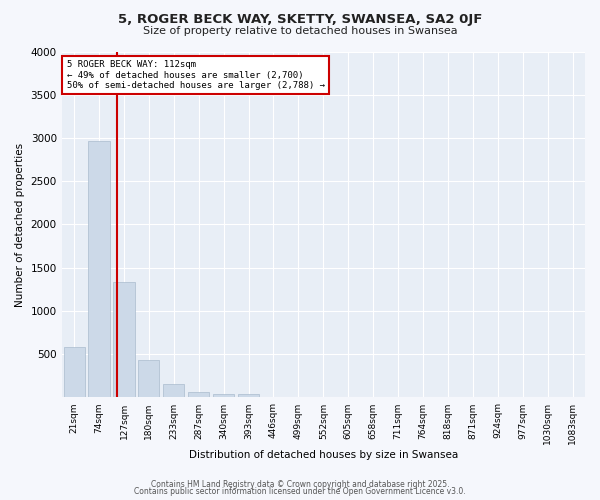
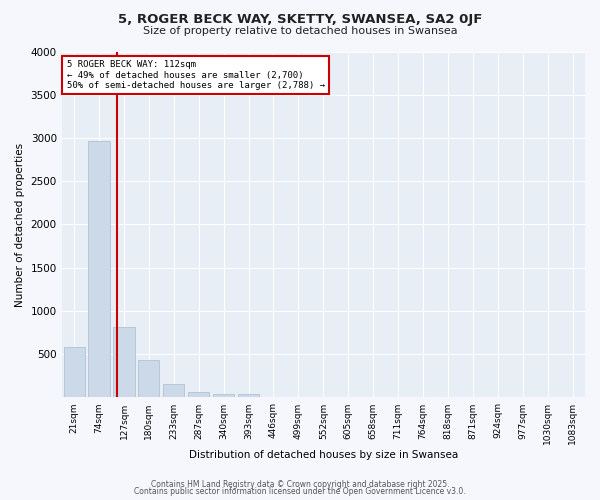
127sqm: 1340 -> 820
